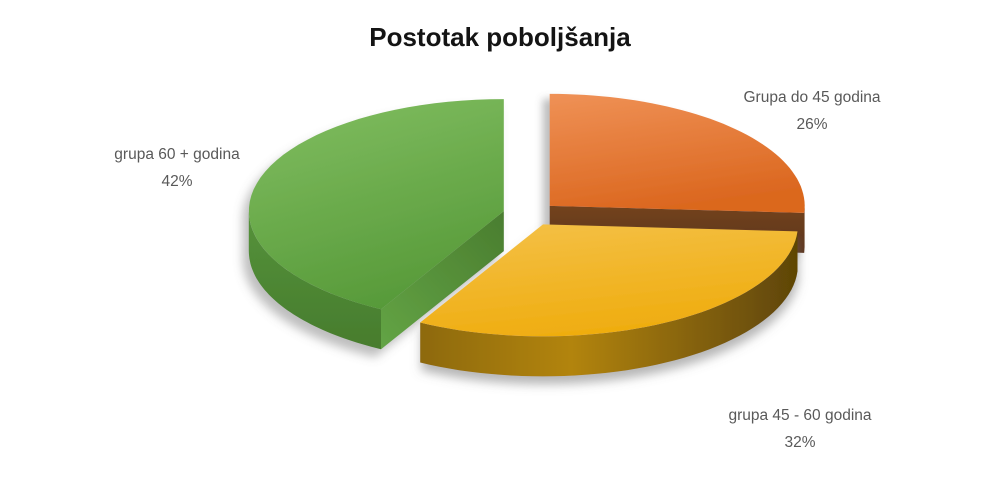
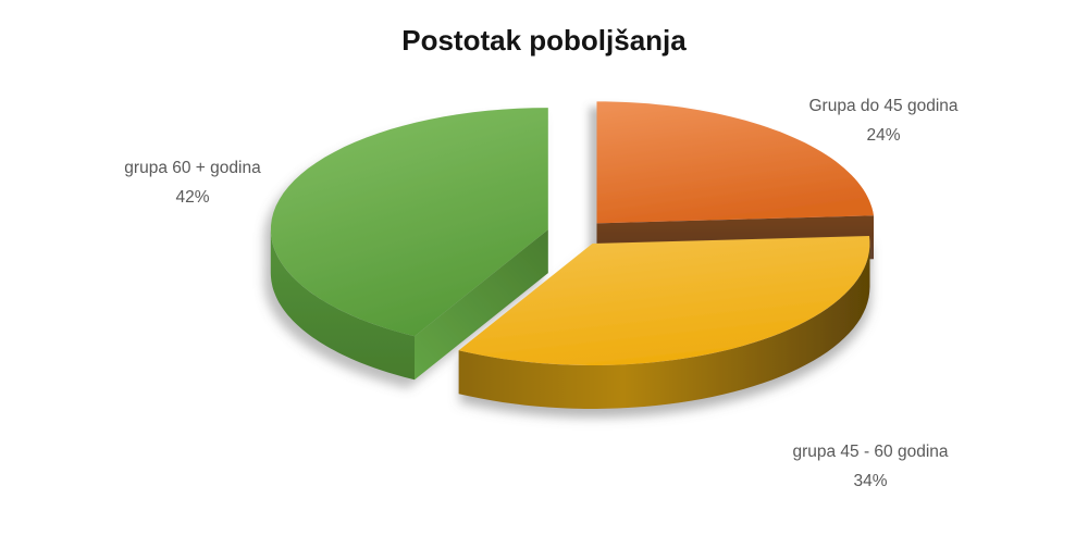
Grupa do 45 godina: 26% -> 24%
grupa 45 - 60 godina: 32% -> 34%
